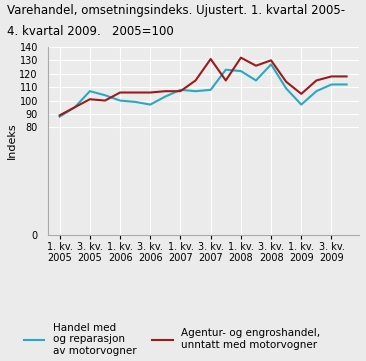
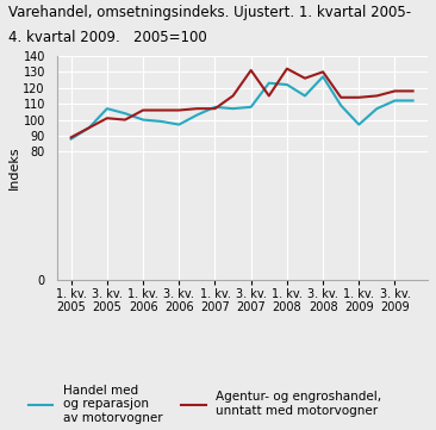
Agentur- og engroshandel, unntatt med motorvogner/1. kv. 2009: 105 -> 114
